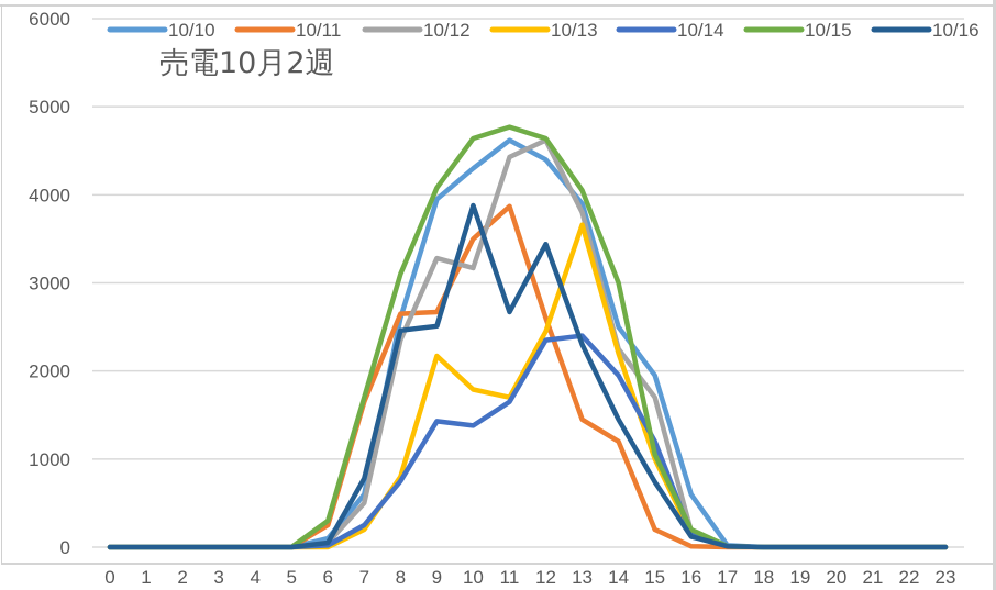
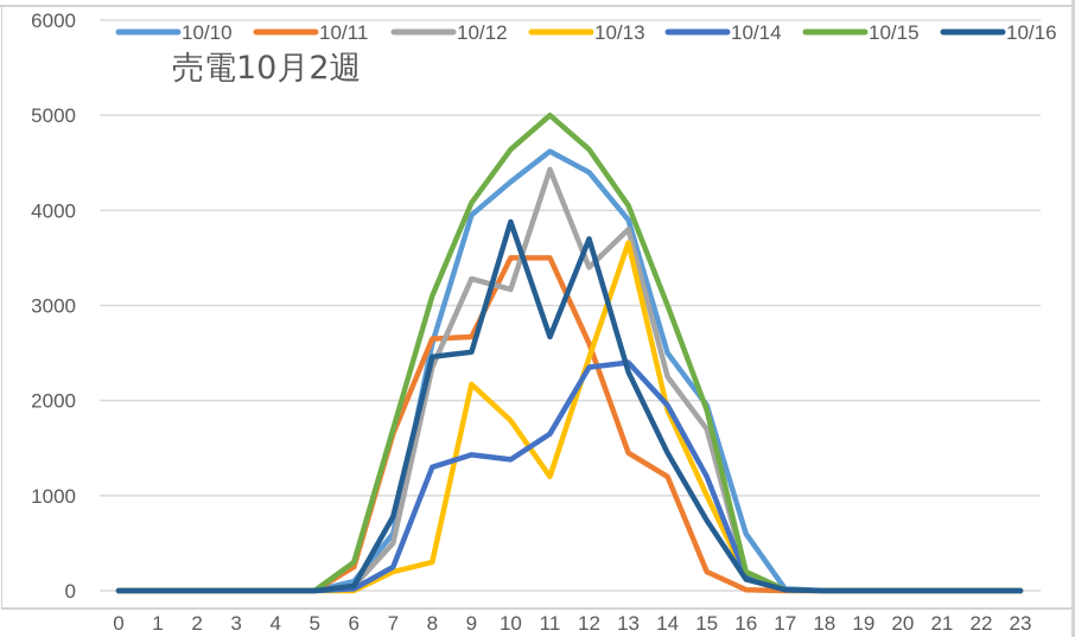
10/13/8: 800 -> 300
10/14/8: 800 -> 1300
10/11/11: 3900 -> 3500
10/13/11: 1700 -> 1200
10/15/11: 4800 -> 5000
10/12/12: 4600 -> 3400
10/16/12: 3400 -> 3700
10/13/14: 2200 -> 1900
10/15/15: 1000 -> 1900
